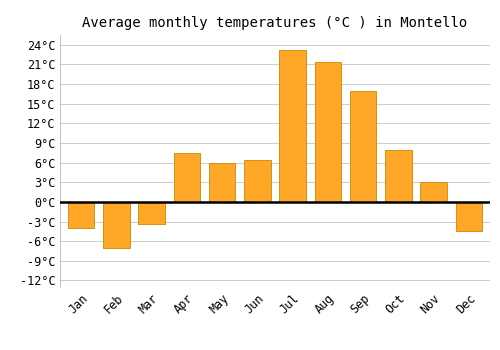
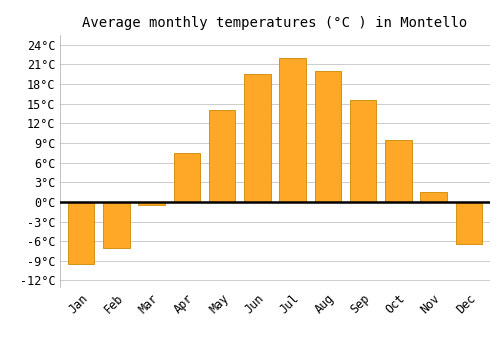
Jan: -4.0°C -> -9.5°C
Mar: -3.4°C -> -0.5°C
May: 6.0°C -> 14.0°C
Jun: 6.4°C -> 19.5°C
Jul: 23.2°C -> 22.0°C
Aug: 21.4°C -> 20.0°C
Sep: 17.0°C -> 15.5°C
Oct: 8.0°C -> 9.5°C
Nov: 3.0°C -> 1.5°C
Dec: -4.4°C -> -6.5°C
